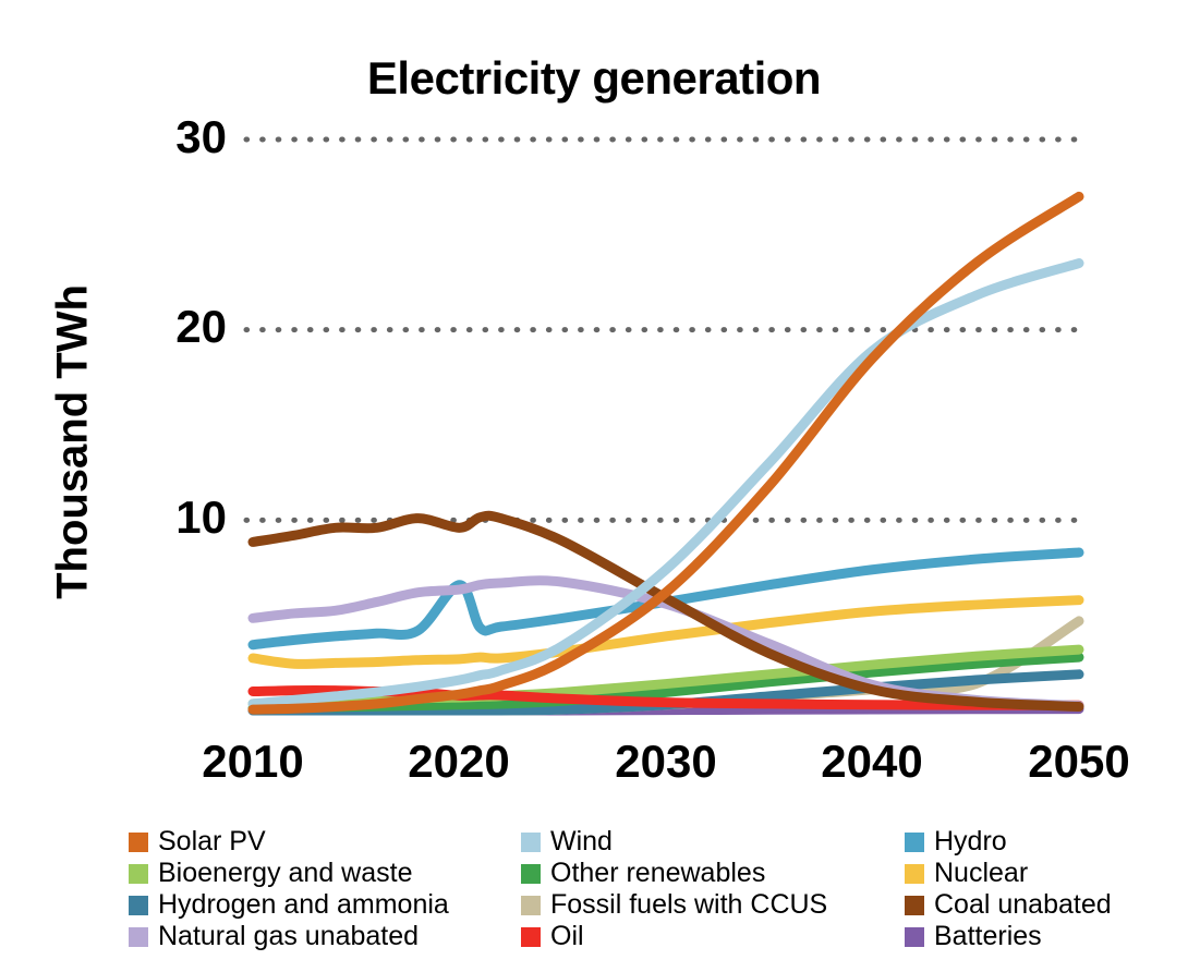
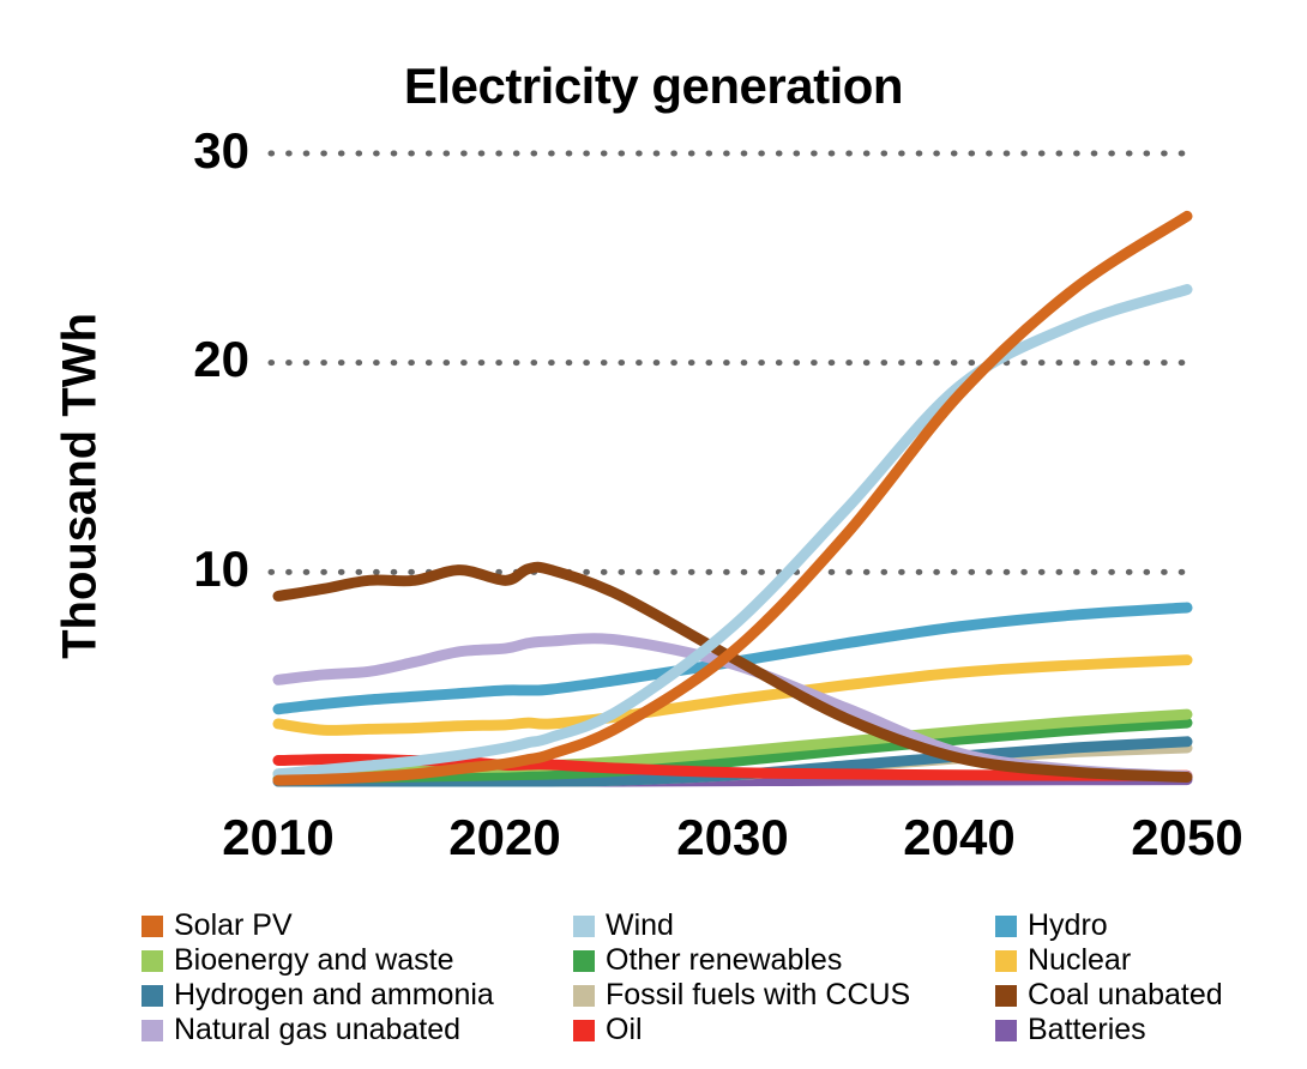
Hydro/2020: 6.6 -> 4.3
Fossil fuels with CCUS/2050: 4.7 -> 1.6
